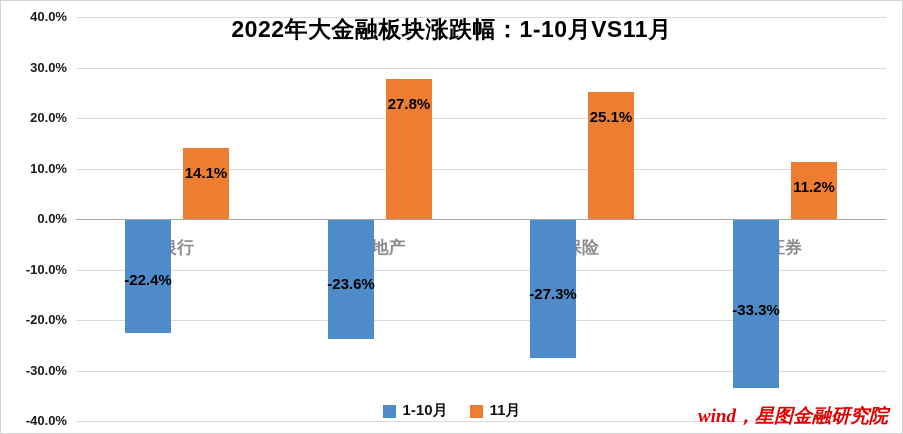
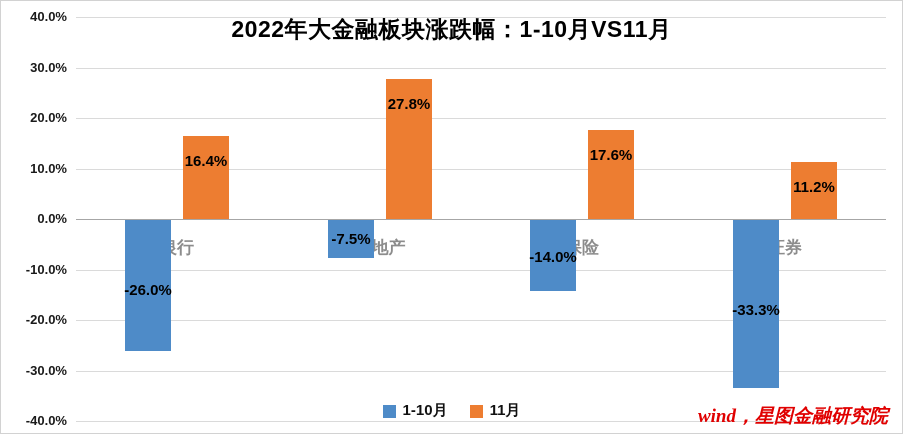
1-10月/银行: -22.4% -> -26.0%
11月/银行: 14.1% -> 16.4%
1-10月/房地产: -23.6% -> -7.5%
1-10月/保险: -27.3% -> -14.0%
11月/保险: 25.1% -> 17.6%
